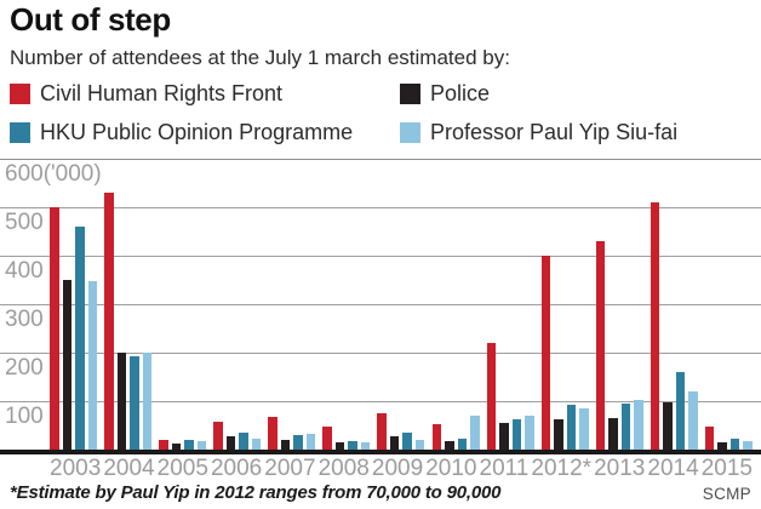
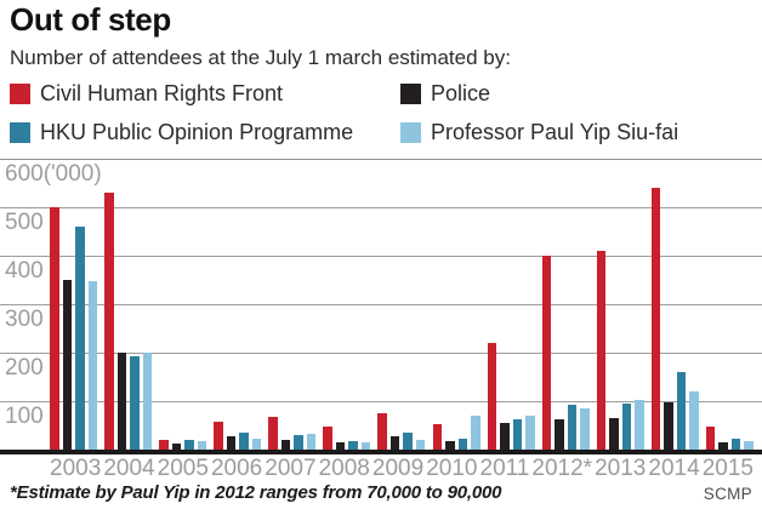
Civil Human Rights Front/2013: 430 -> 410
Civil Human Rights Front/2014: 510 -> 540
